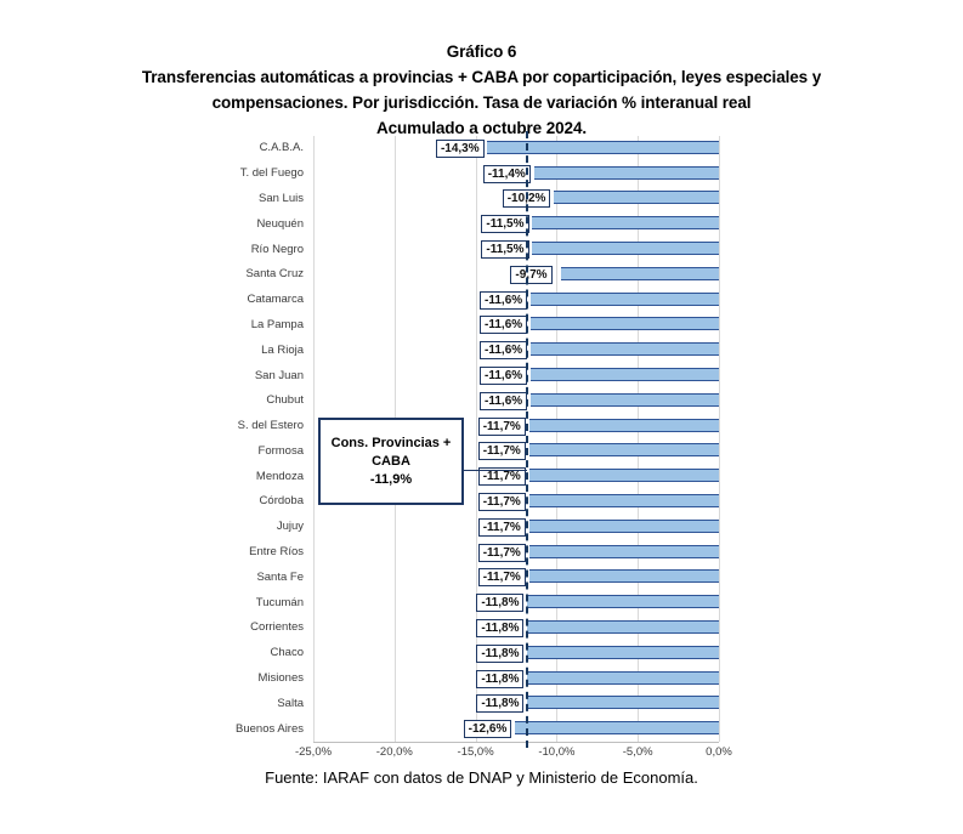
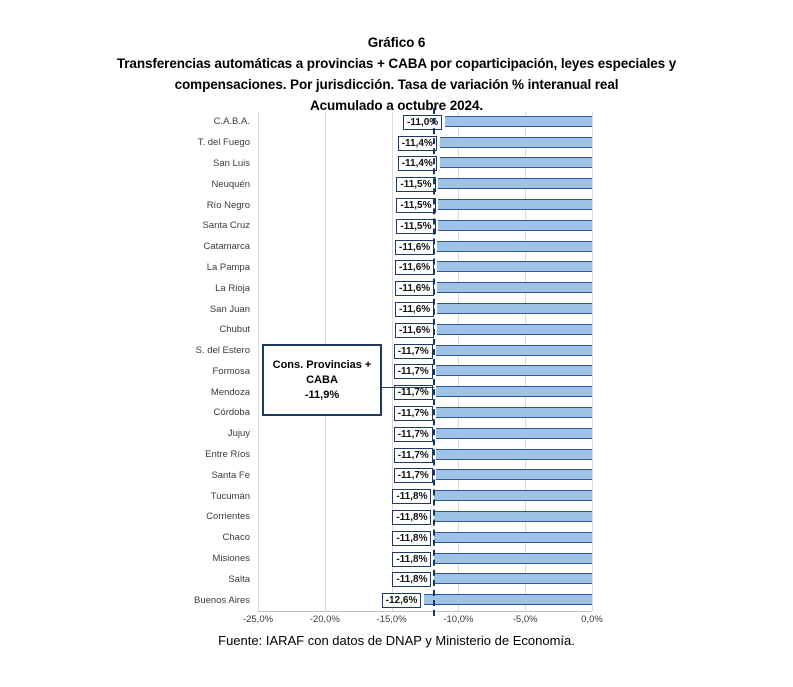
C.A.B.A.: -14,3% -> -11,0%
San Luis: -10,2% -> -11,4%
Santa Cruz: -9,7% -> -11,5%
